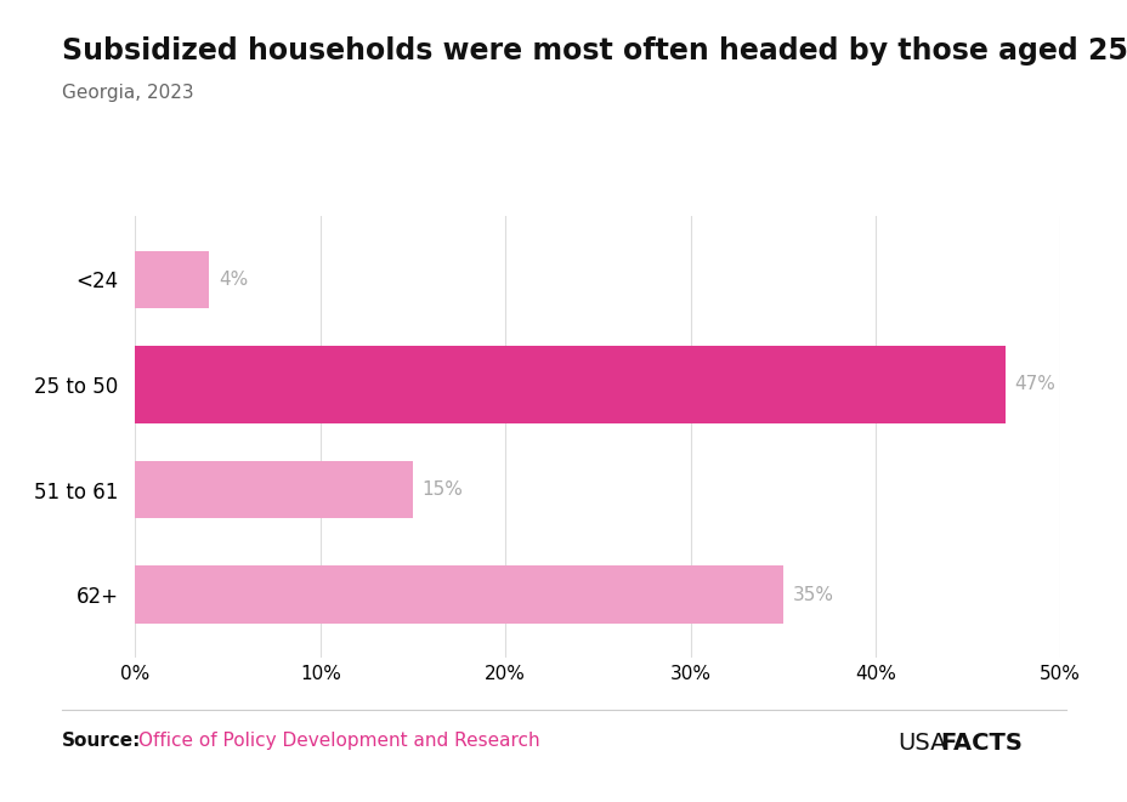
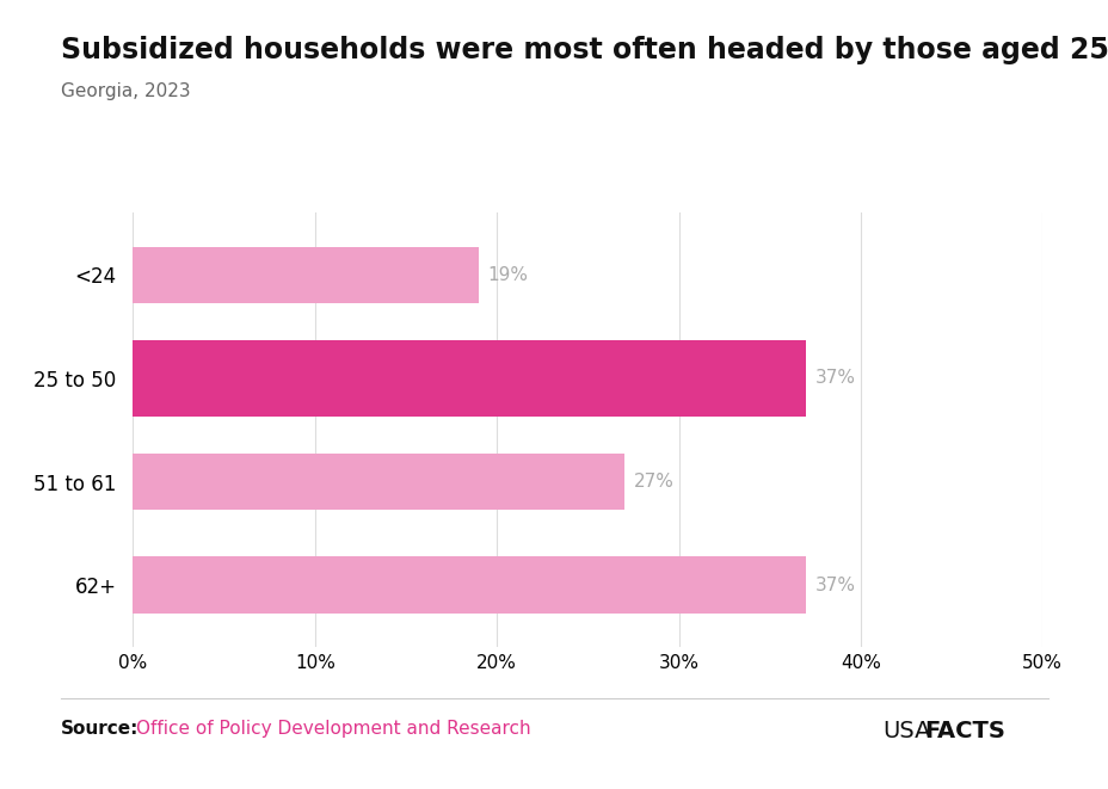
<24: 4% -> 19%
25 to 50: 47% -> 37%
51 to 61: 15% -> 27%
62+: 35% -> 37%
